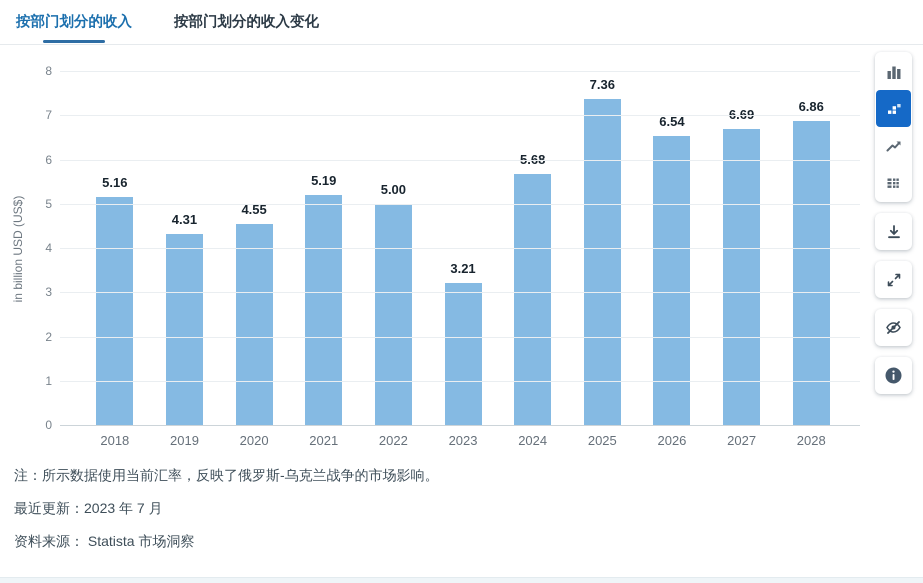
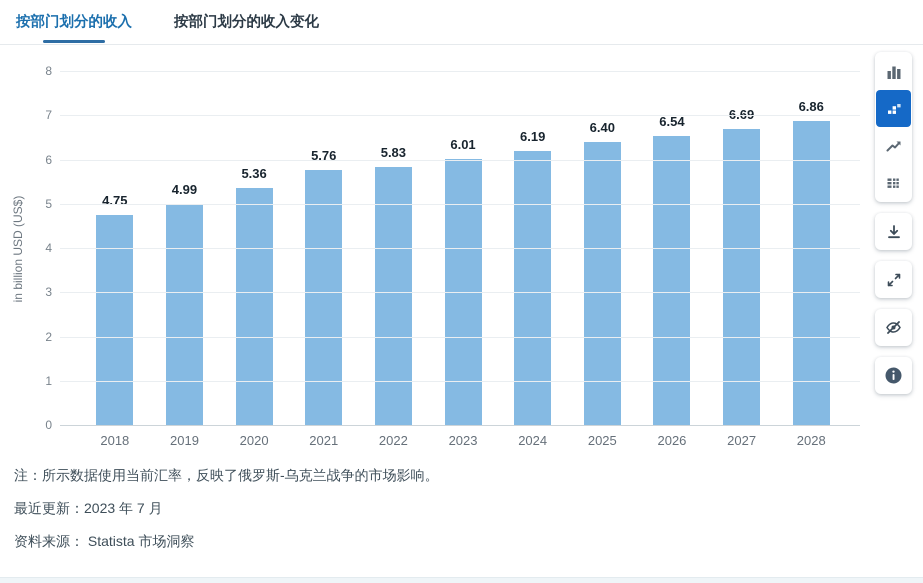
2018: 5.16 -> 4.75
2019: 4.31 -> 4.99
2020: 4.55 -> 5.36
2021: 5.19 -> 5.76
2022: 5.00 -> 5.83
2023: 3.21 -> 6.01
2024: 5.68 -> 6.19
2025: 7.36 -> 6.40
